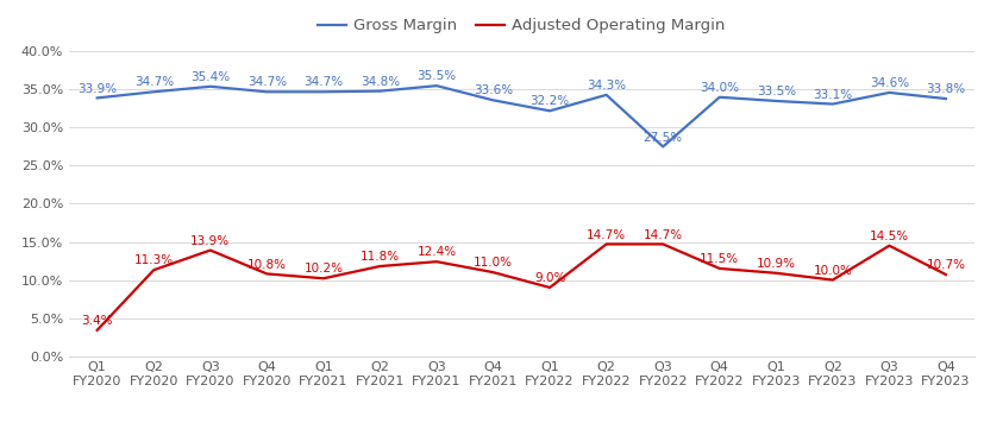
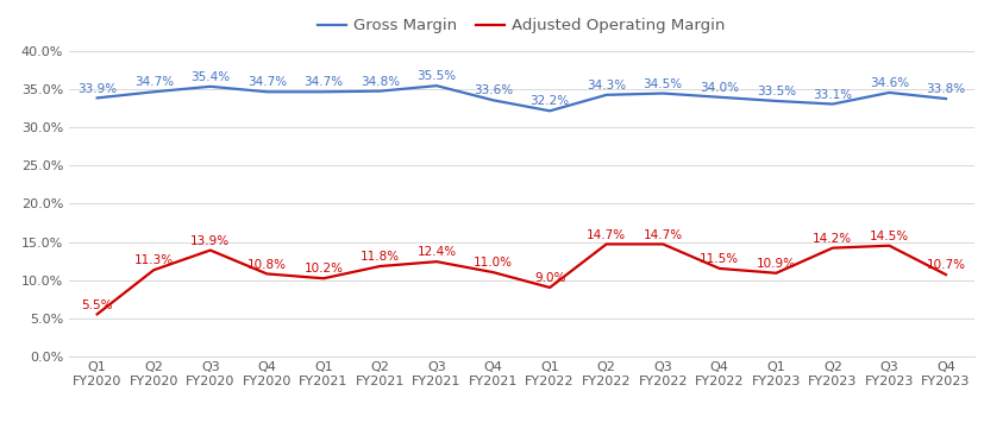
Adjusted Operating Margin/Q1 FY2020: 3.4% -> 5.5%
Gross Margin/Q3 FY2022: 27.5% -> 34.5%
Adjusted Operating Margin/Q2 FY2023: 10.0% -> 14.2%
